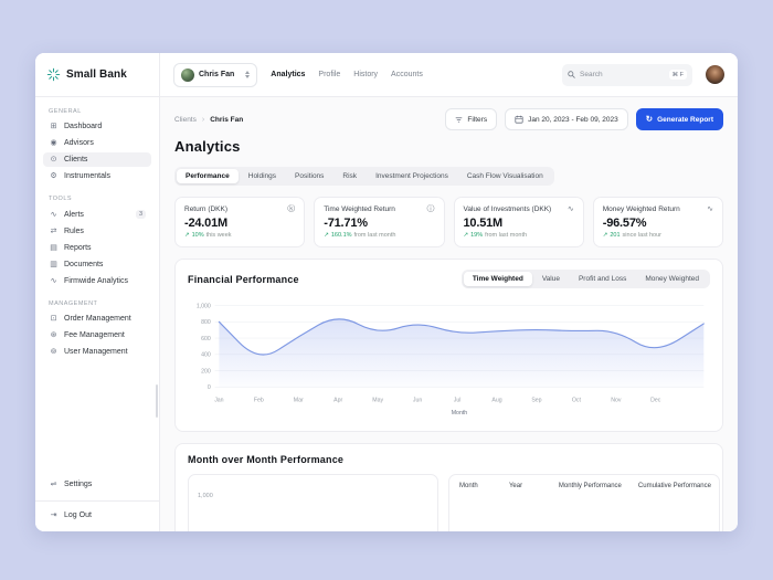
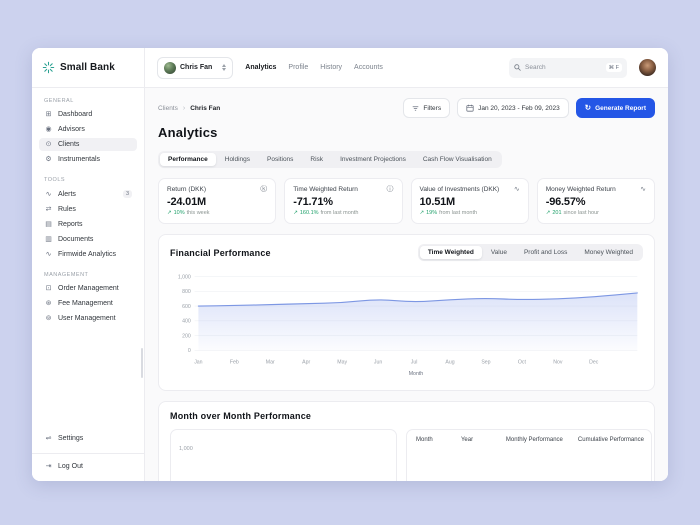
Jan: 800 -> 600
Feb: 300 -> 600
Apr: 900 -> 600
Jun: 800 -> 700
Dec: 400 -> 700
